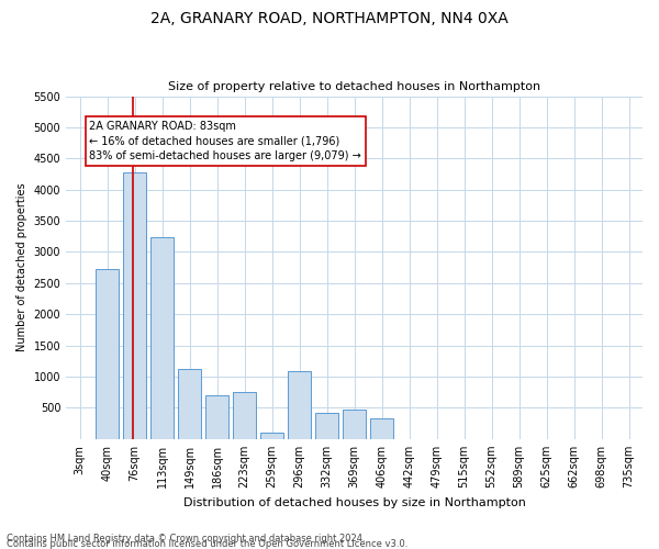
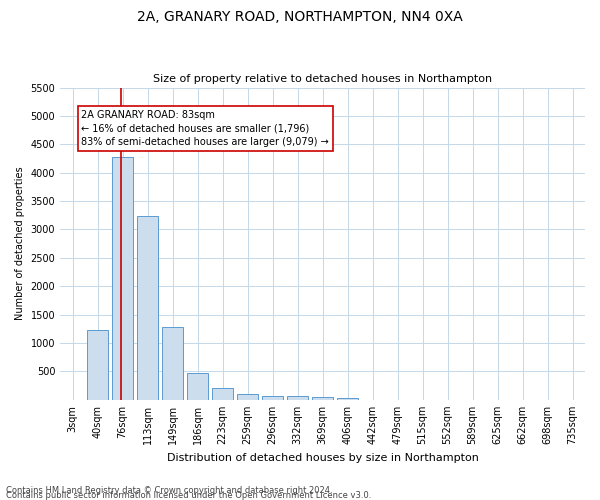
40sqm: 2720 -> 1230
149sqm: 1120 -> 1290
186sqm: 700 -> 480
223sqm: 760 -> 200
296sqm: 1080 -> 80
332sqm: 420 -> 60
369sqm: 480 -> 50
406sqm: 340 -> 40
